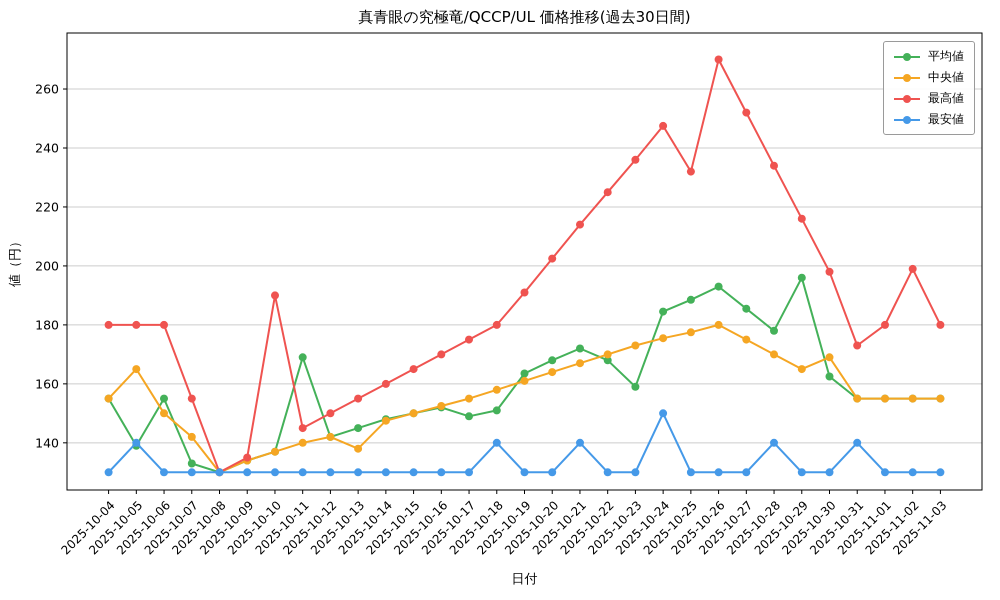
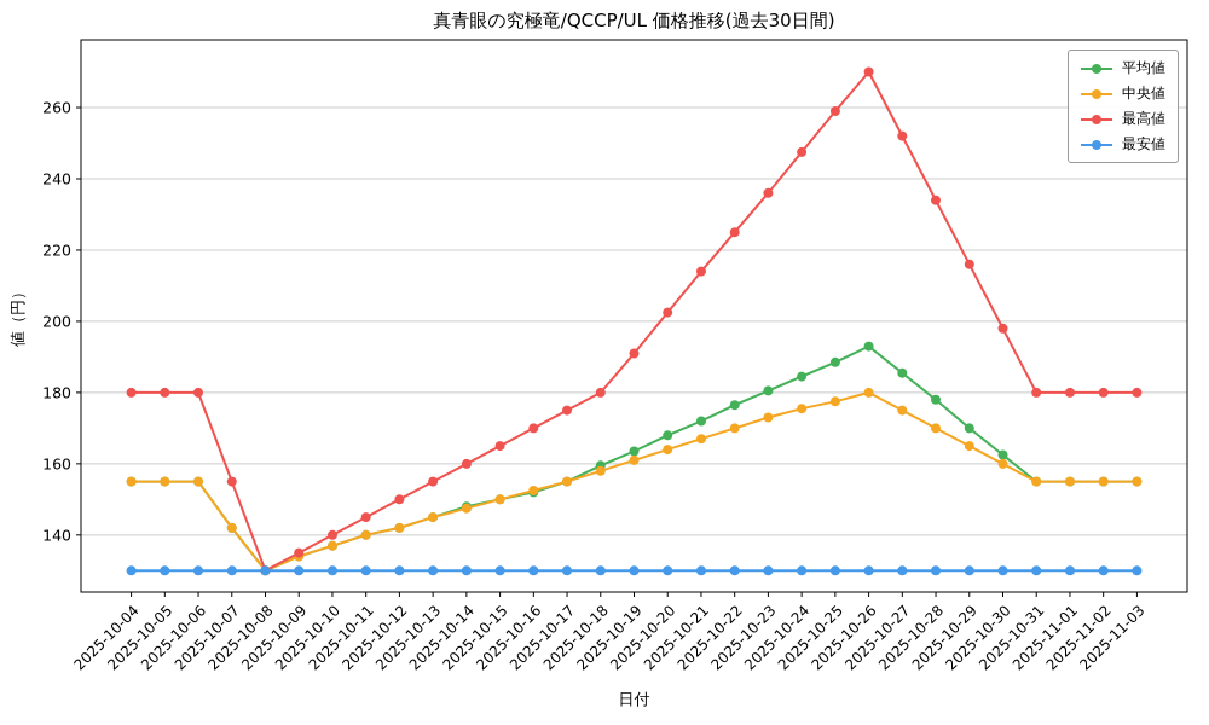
平均値/2025-10-05: 139 -> 155
中央値/2025-10-05: 165 -> 155
最安値/2025-10-05: 140 -> 130
中央値/2025-10-06: 150 -> 155
平均値/2025-10-07: 133 -> 142
最高値/2025-10-10: 190 -> 140
平均値/2025-10-11: 169 -> 140
中央値/2025-10-13: 138 -> 145
平均値/2025-10-17: 149 -> 155
平均値/2025-10-18: 151 -> 160
最安値/2025-10-18: 140 -> 130
最安値/2025-10-21: 140 -> 130
平均値/2025-10-22: 168 -> 176
平均値/2025-10-23: 159 -> 180
最安値/2025-10-24: 150 -> 130
最高値/2025-10-25: 232 -> 259
最安値/2025-10-28: 140 -> 130
平均値/2025-10-29: 196 -> 170
中央値/2025-10-30: 169 -> 160
最高値/2025-10-31: 173 -> 180
最安値/2025-10-31: 140 -> 130
最高値/2025-11-02: 199 -> 180
